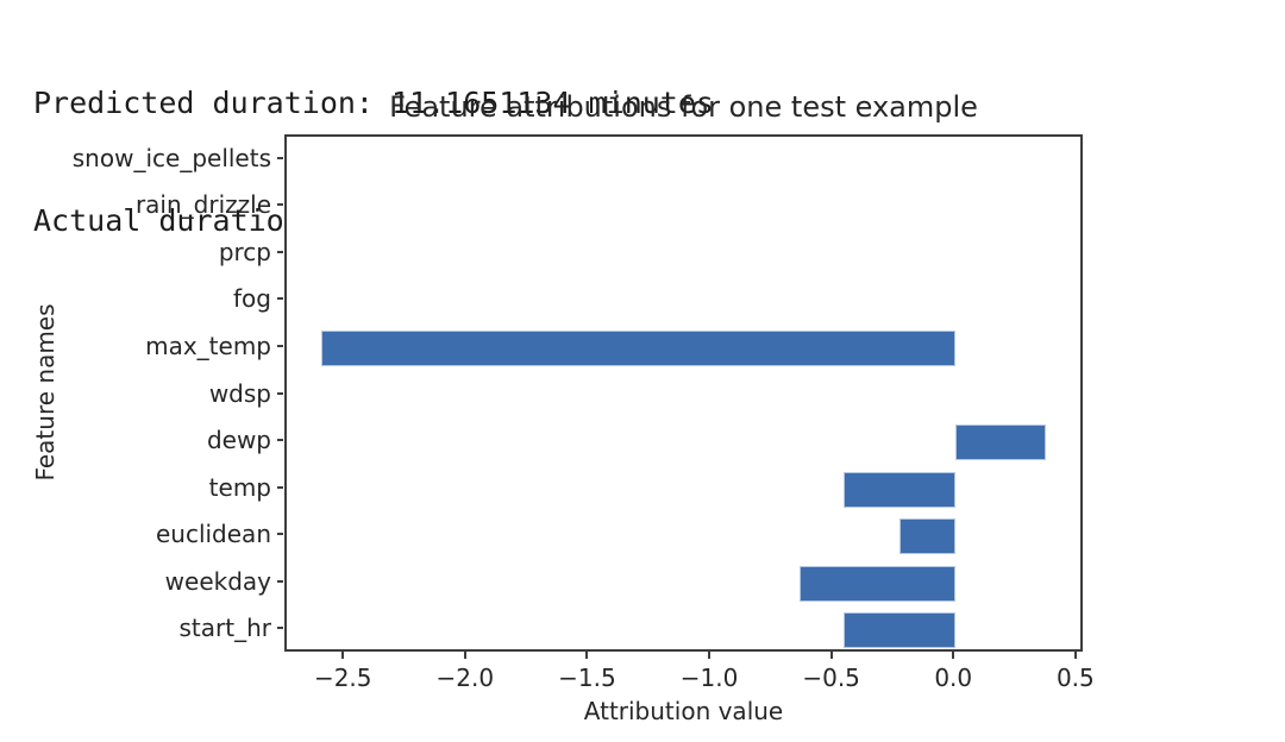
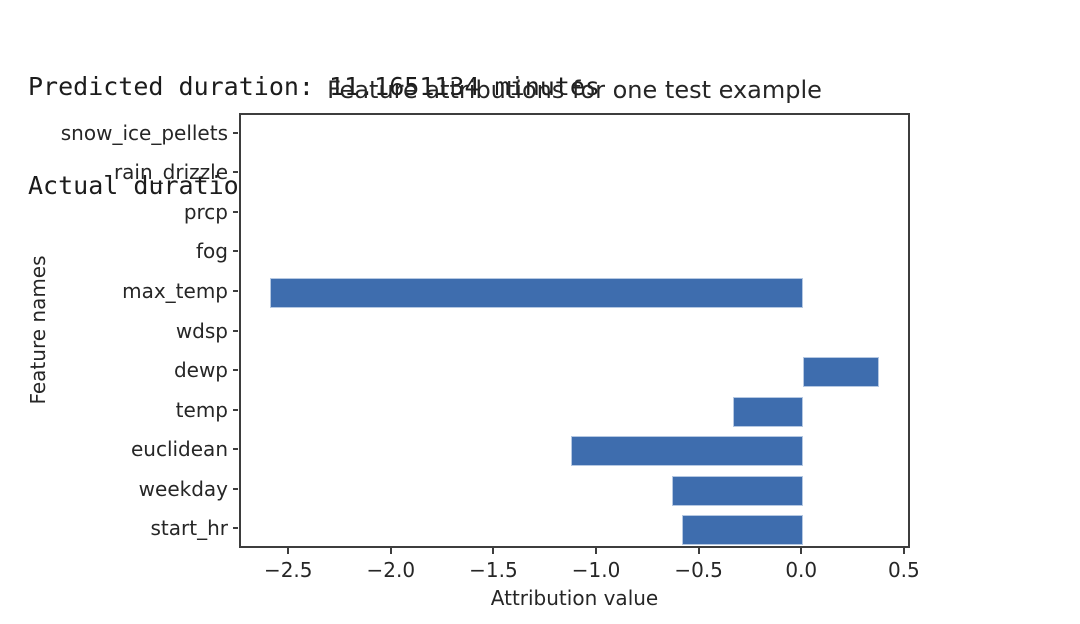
temp: -0.46 -> -0.34
euclidean: -0.23 -> -1.13
start_hr: -0.46 -> -0.59
